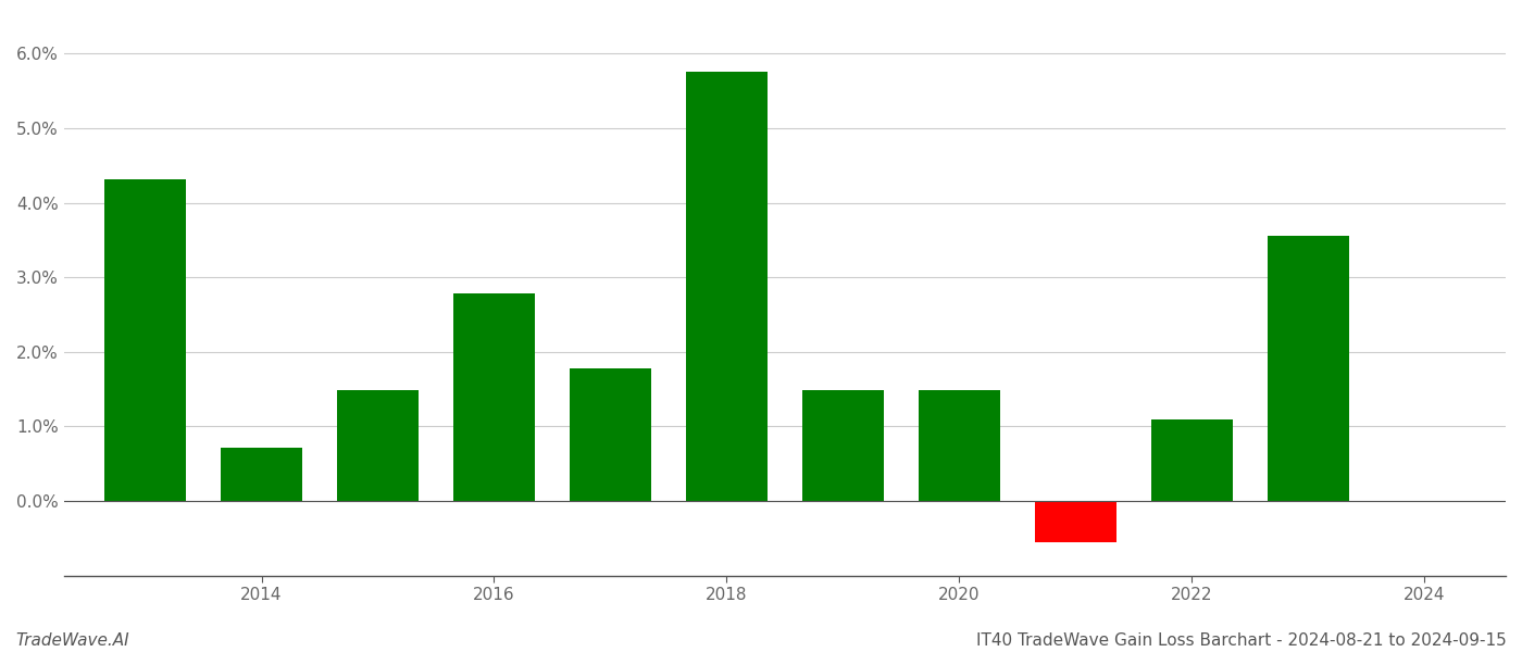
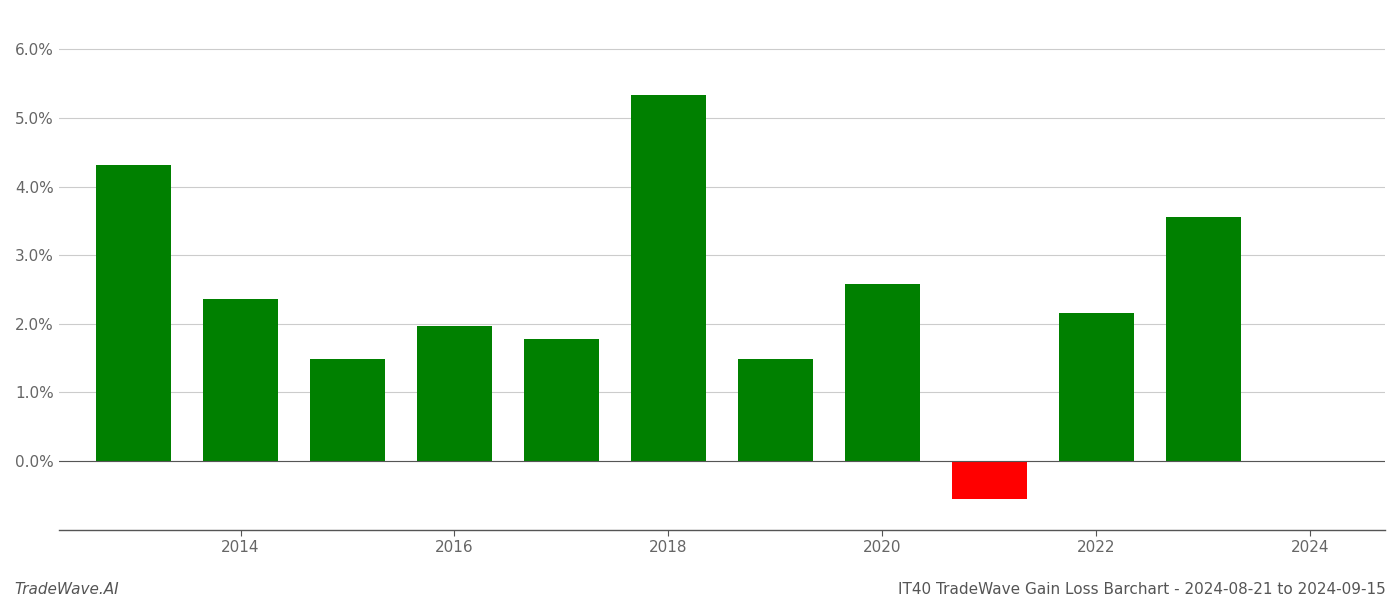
2014: 0.72% -> 2.36%
2016: 2.78% -> 1.96%
2018: 5.75% -> 5.34%
2020: 1.49% -> 2.58%
2022: 1.10% -> 2.16%
